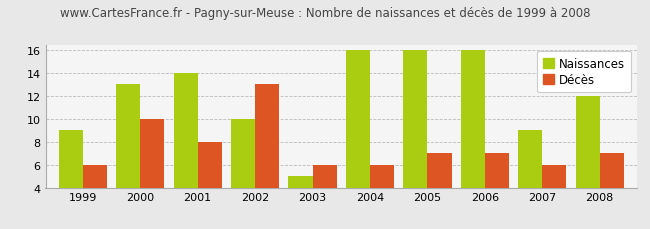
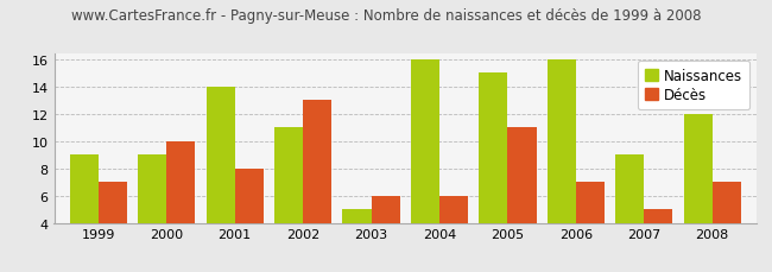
Décès/1999: 6 -> 7
Naissances/2000: 13 -> 9
Naissances/2002: 10 -> 11
Naissances/2005: 16 -> 15
Décès/2005: 7 -> 11
Décès/2007: 6 -> 5
